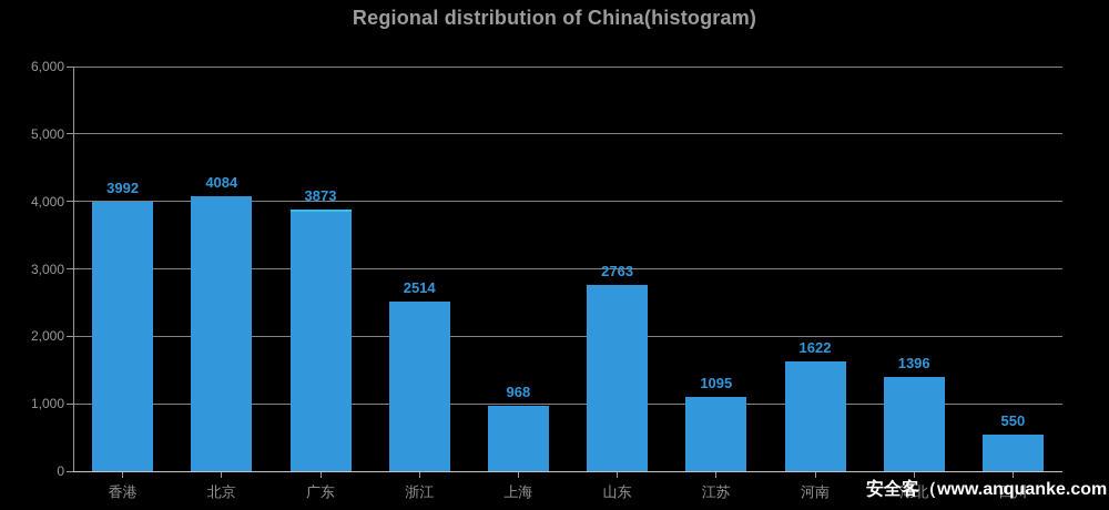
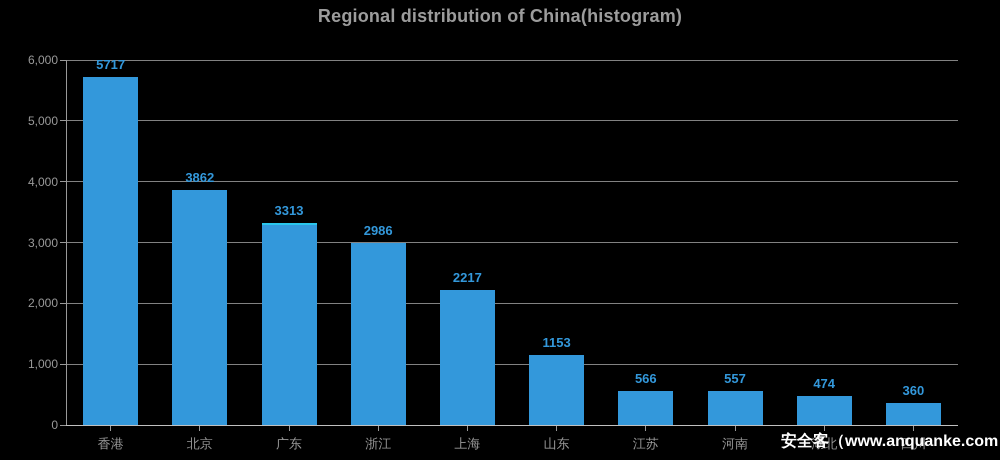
香港: 3992 -> 5717
北京: 4084 -> 3862
广东: 3873 -> 3313
浙江: 2514 -> 2986
上海: 968 -> 2217
山东: 2763 -> 1153
江苏: 1095 -> 566
河南: 1622 -> 557
湖北: 1396 -> 474
四川: 550 -> 360
